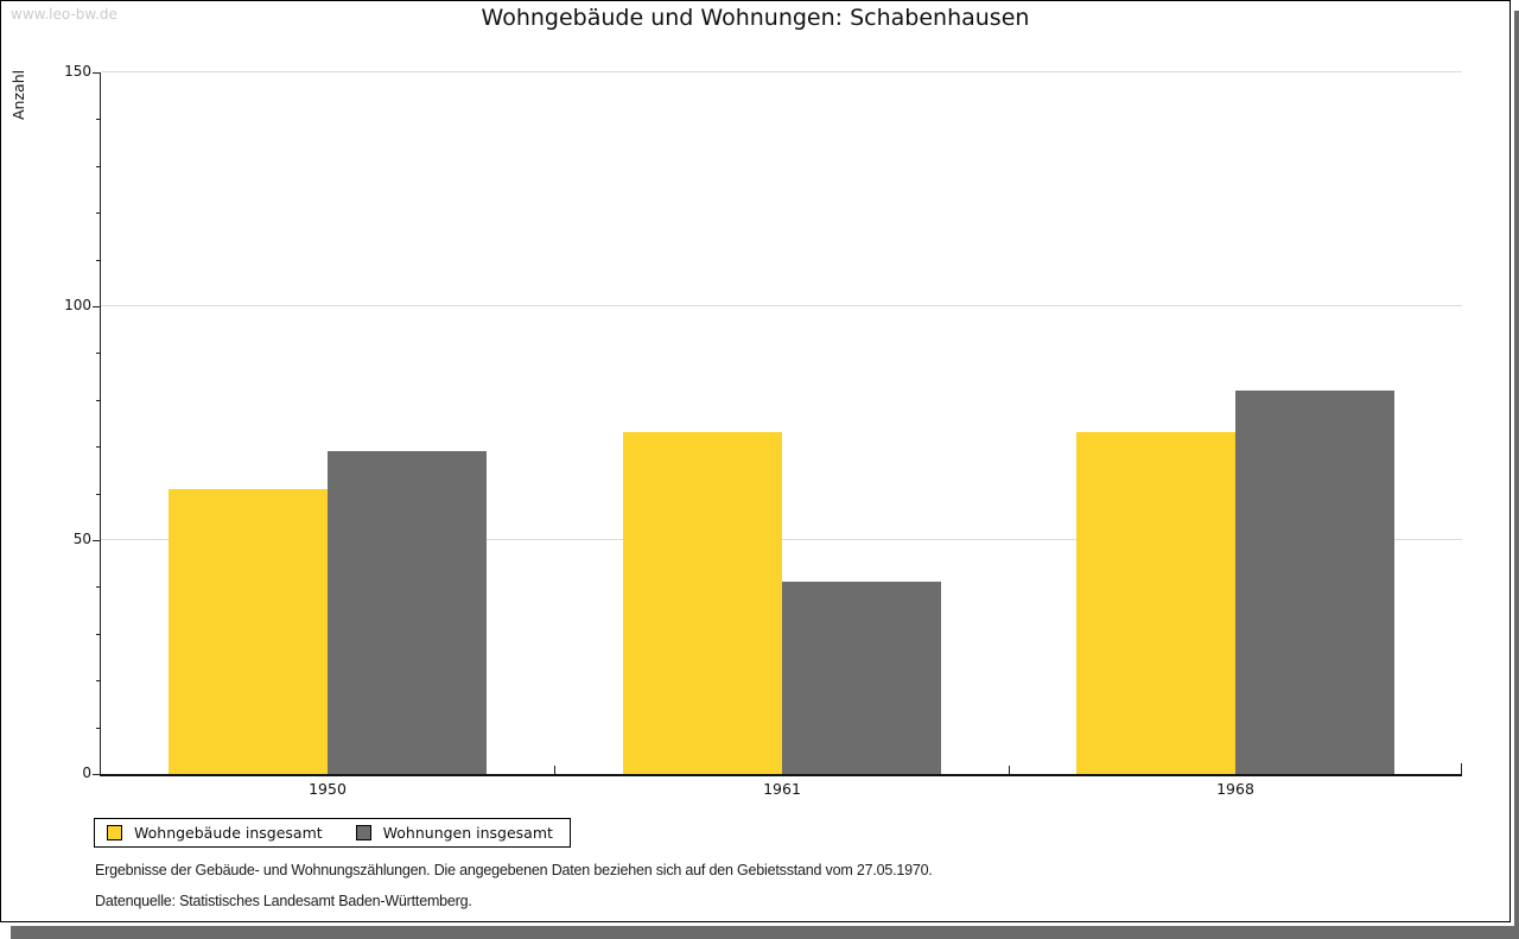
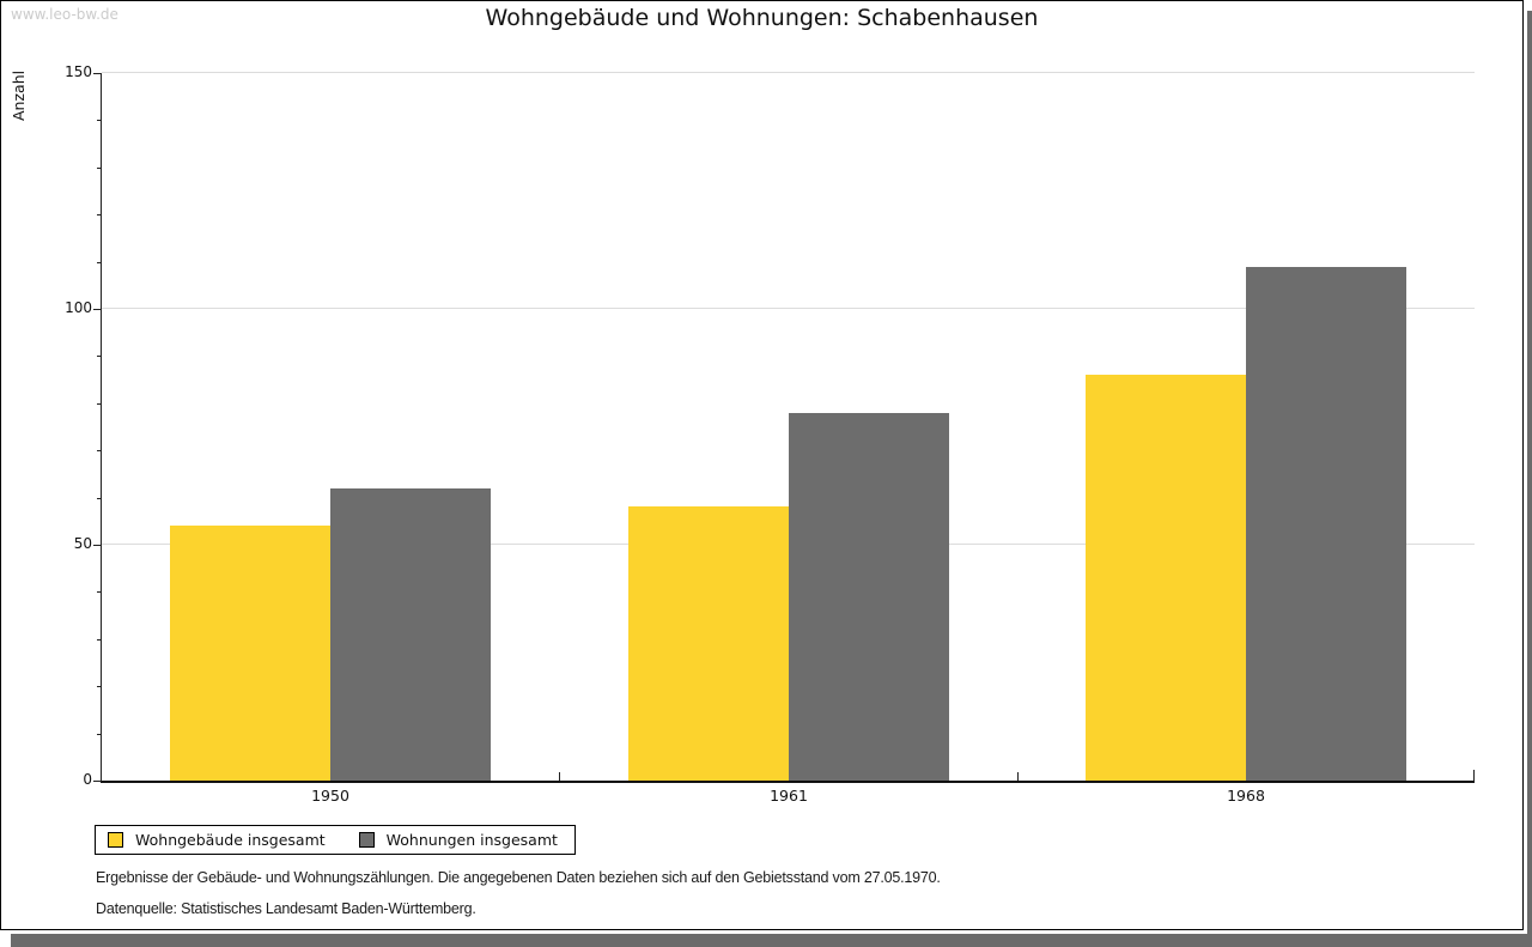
Wohngebäude insgesamt/1950: 61 -> 54
Wohnungen insgesamt/1950: 69 -> 62
Wohngebäude insgesamt/1961: 73 -> 58
Wohnungen insgesamt/1961: 41 -> 78
Wohngebäude insgesamt/1968: 73 -> 86
Wohnungen insgesamt/1968: 82 -> 109
